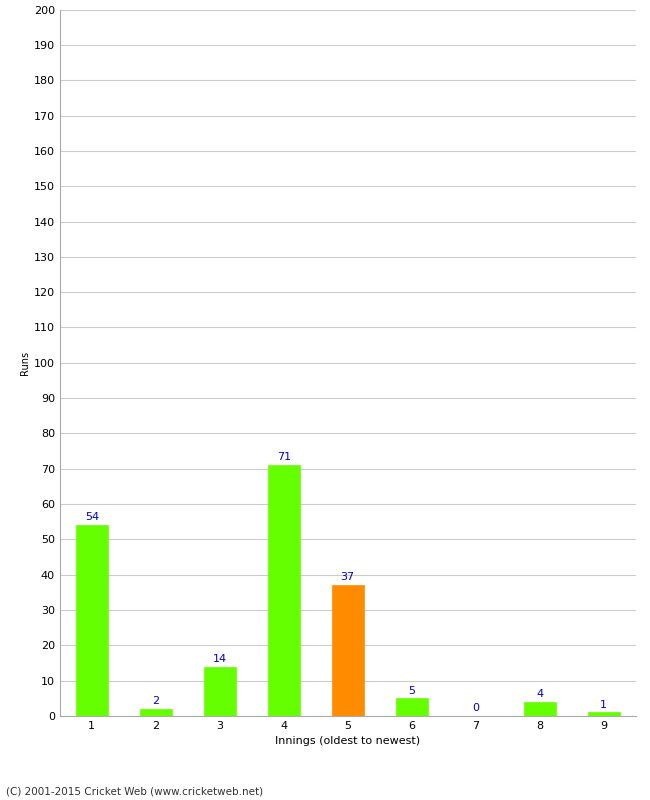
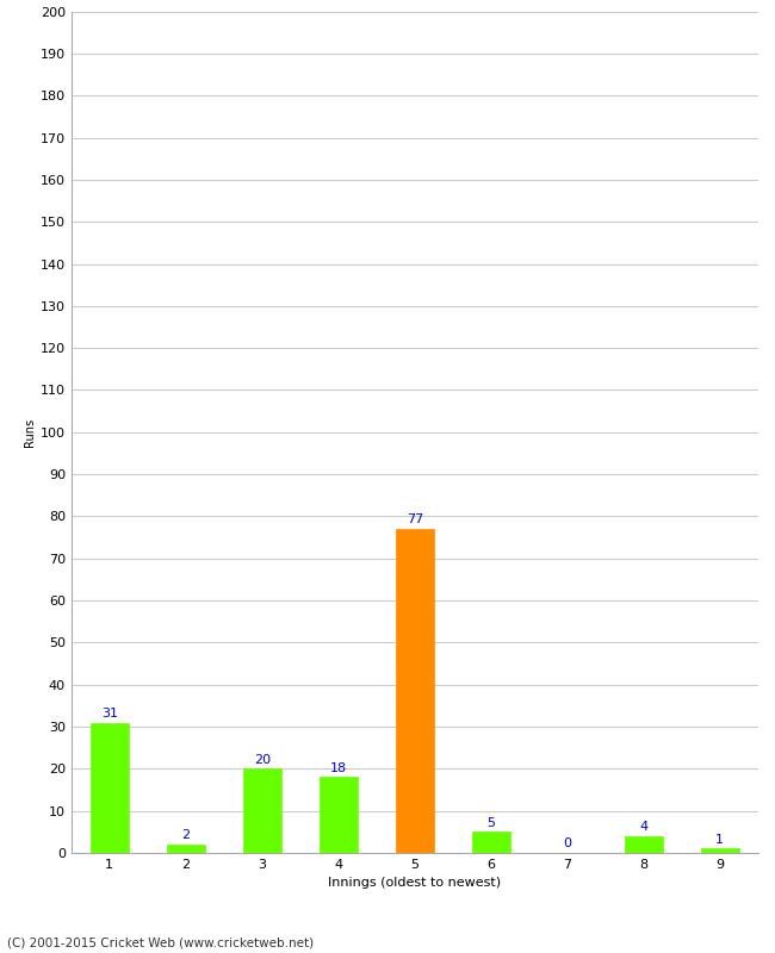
1: 54 -> 31
3: 14 -> 20
4: 71 -> 18
5: 37 -> 77
